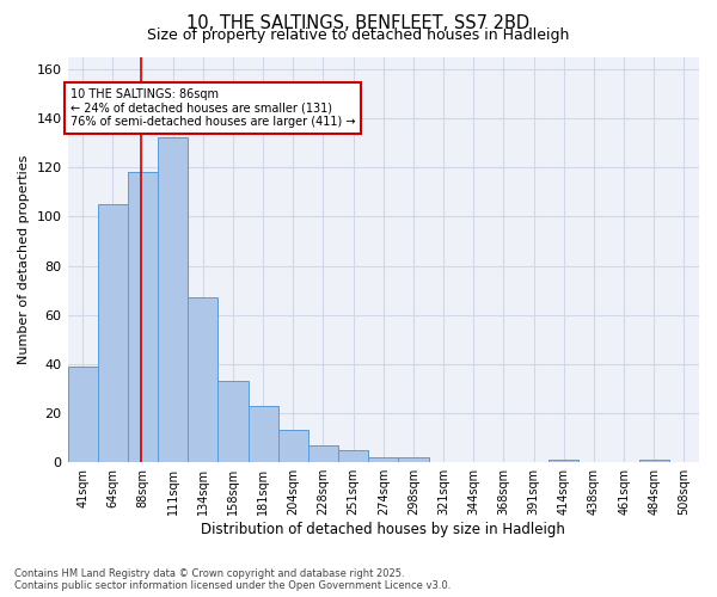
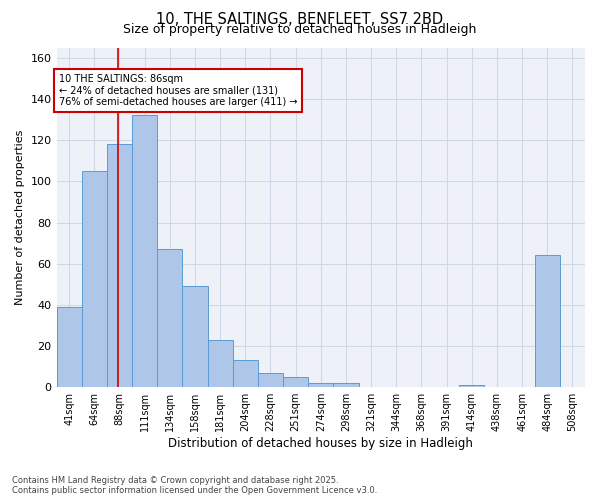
158sqm: 33 -> 49
484sqm: 1 -> 64
